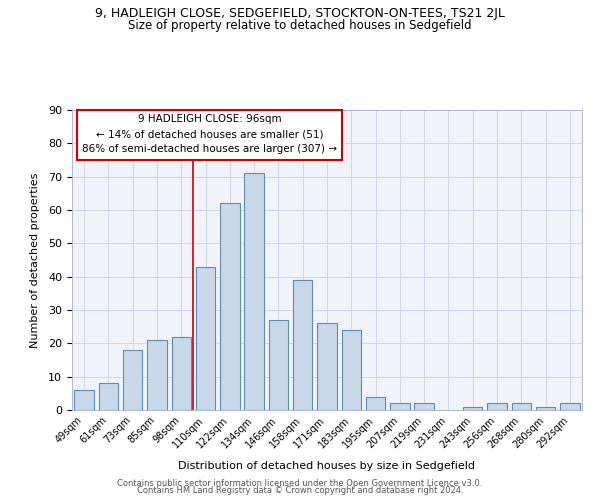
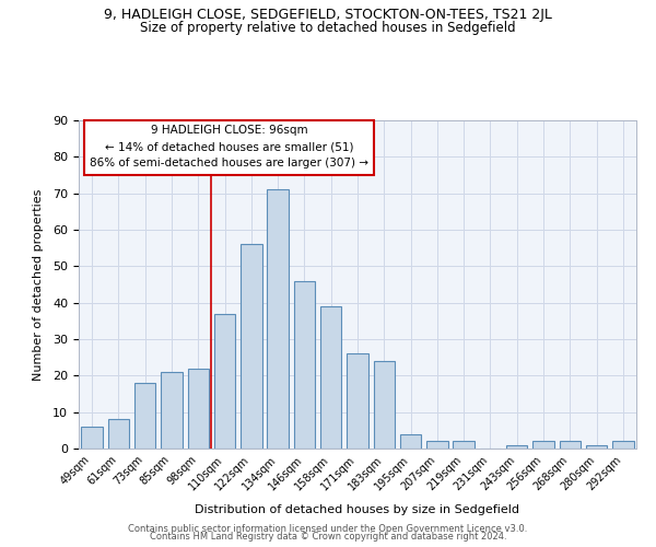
110sqm: 43 -> 37
122sqm: 62 -> 56
146sqm: 27 -> 46
